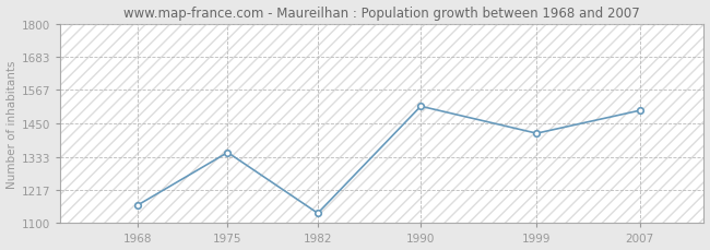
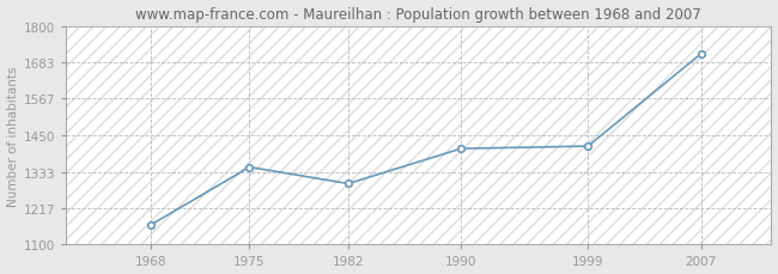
1982: 1135 -> 1295
1990: 1510 -> 1407
2007: 1495 -> 1710
